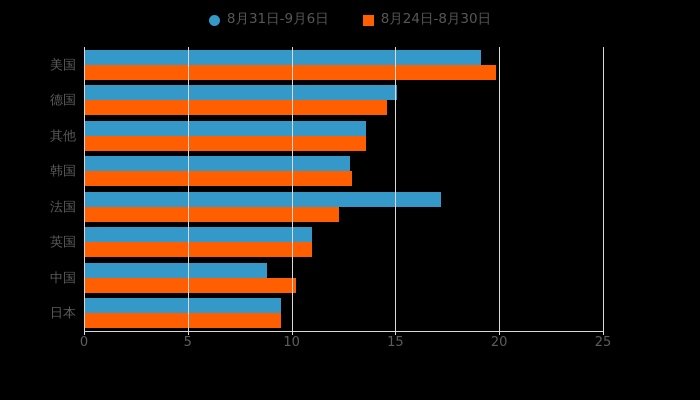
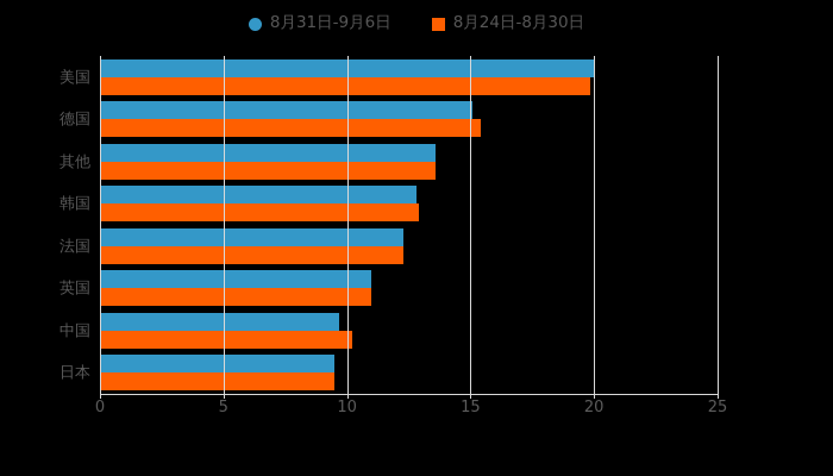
8月31日-9月6日/美国: 19.1 -> 20.0
8月24日-8月30日/德国: 14.6 -> 15.4
8月31日-9月6日/法国: 17.2 -> 12.3
8月31日-9月6日/中国: 8.8 -> 9.7
